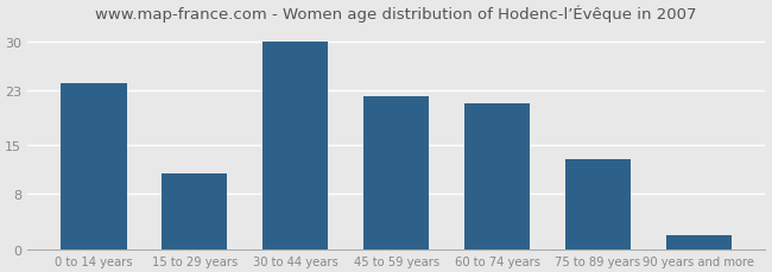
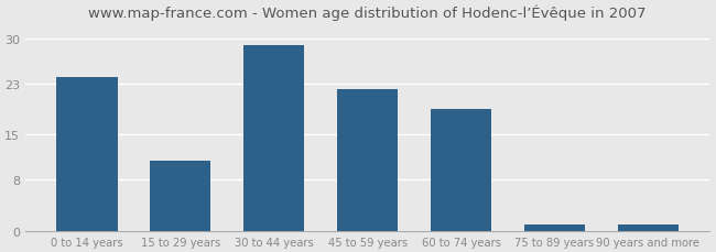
30 to 44 years: 30 -> 29
60 to 74 years: 21 -> 19
75 to 89 years: 13 -> 1
90 years and more: 2 -> 1
